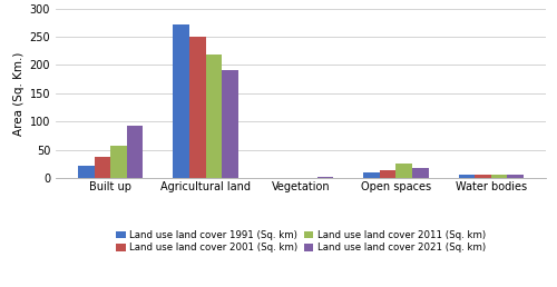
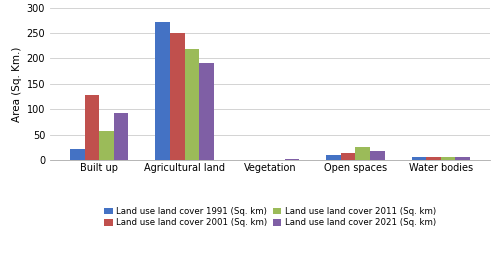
Land use land cover 2001 (Sq. km)/Built up: 37 -> 128
